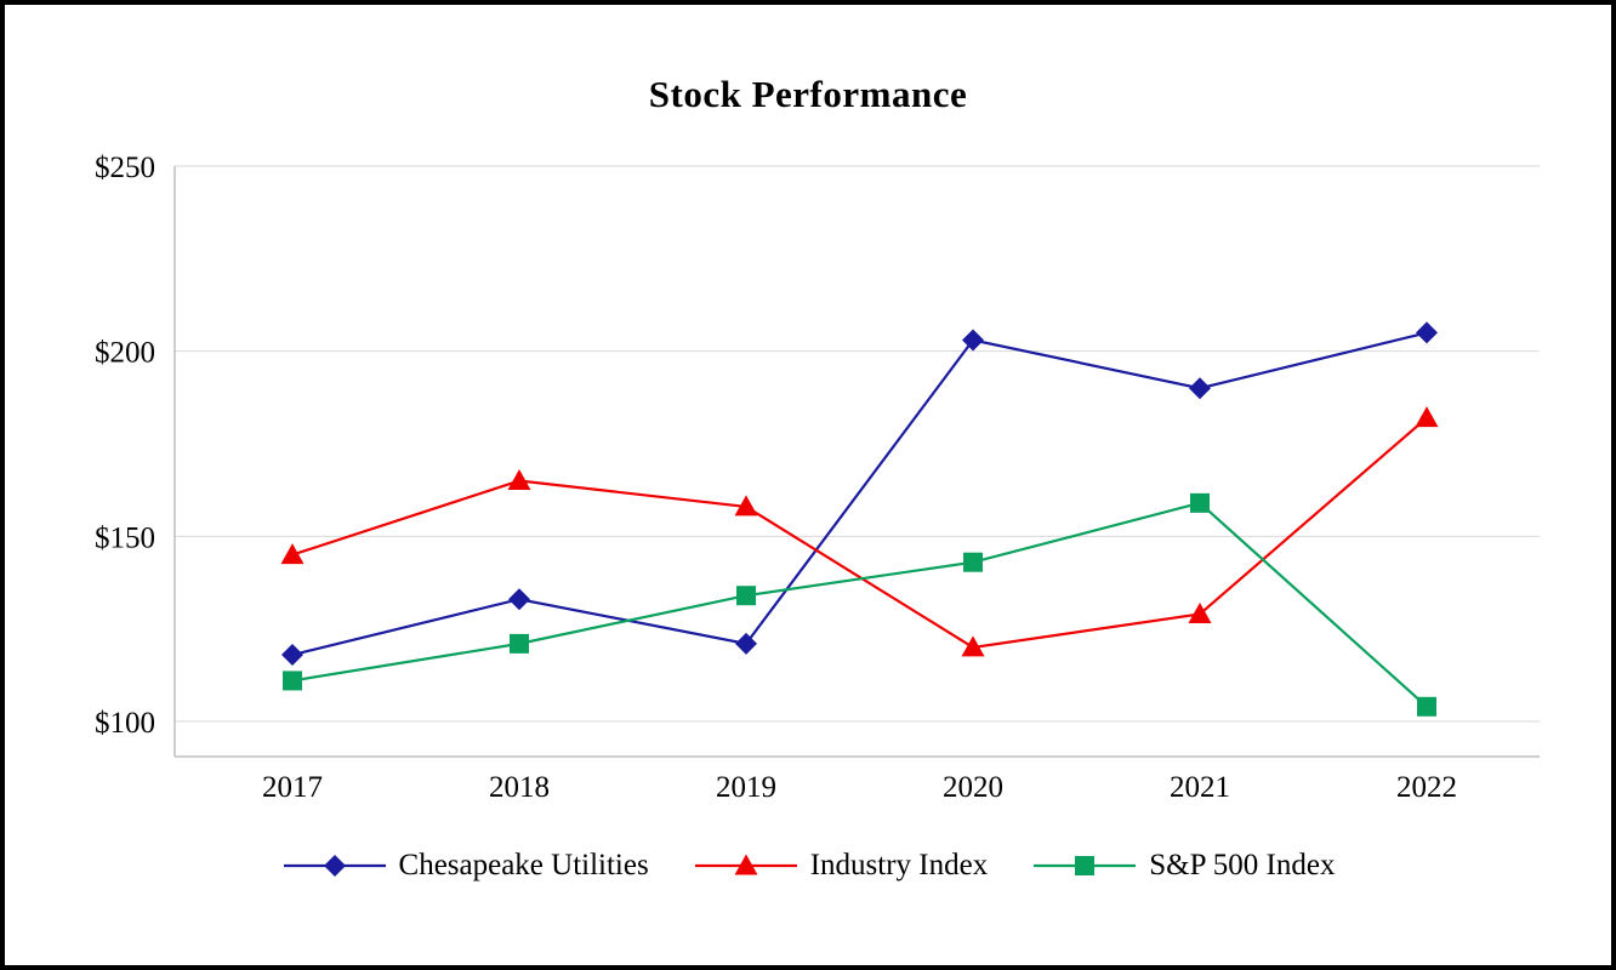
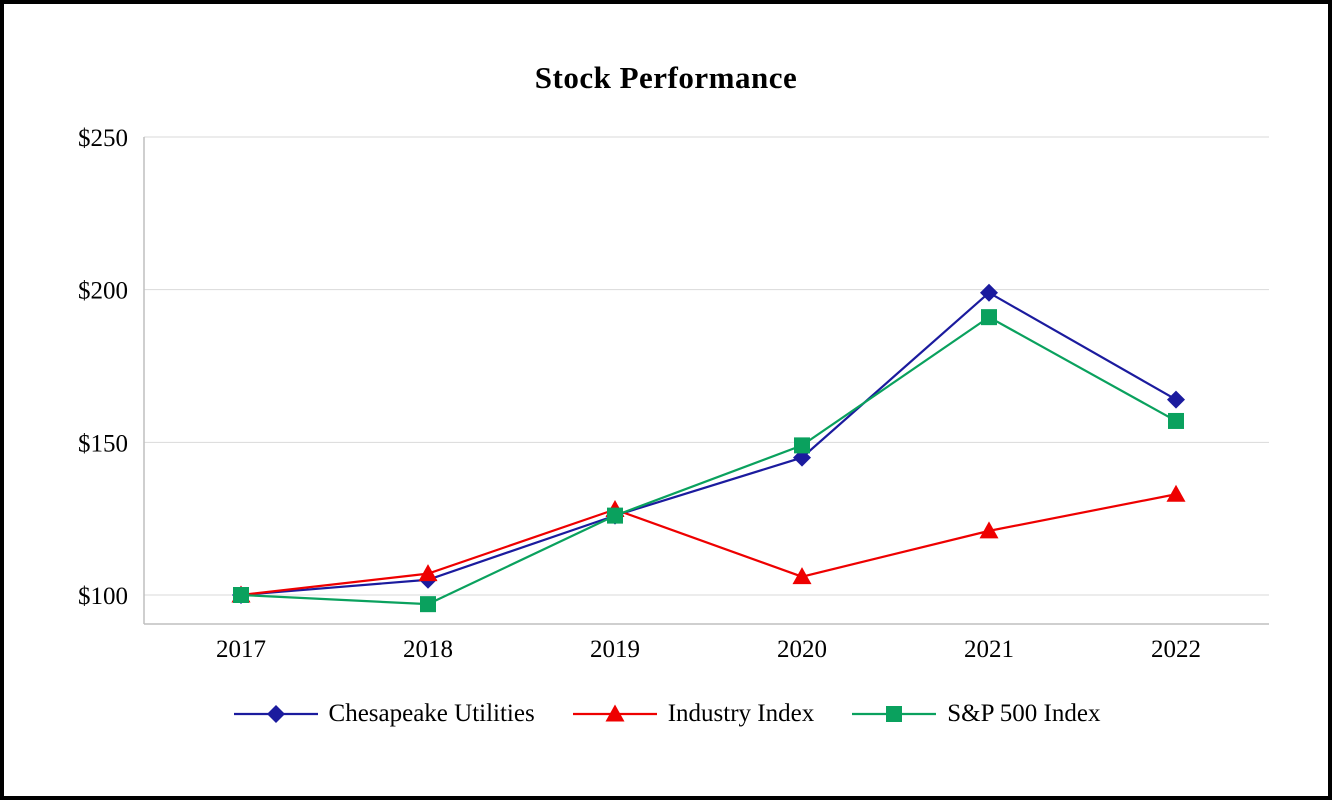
Chesapeake Utilities/2017: $118 -> $100
Industry Index/2017: $145 -> $100
S&P 500 Index/2017: $111 -> $100
Chesapeake Utilities/2018: $133 -> $105
Industry Index/2018: $165 -> $107
S&P 500 Index/2018: $121 -> $97
Chesapeake Utilities/2019: $121 -> $126
Industry Index/2019: $158 -> $128
S&P 500 Index/2019: $134 -> $126
Chesapeake Utilities/2020: $203 -> $145
Industry Index/2020: $120 -> $106
S&P 500 Index/2020: $143 -> $149
Chesapeake Utilities/2021: $190 -> $199
Industry Index/2021: $129 -> $121
S&P 500 Index/2021: $159 -> $191
Chesapeake Utilities/2022: $205 -> $164
Industry Index/2022: $182 -> $133
S&P 500 Index/2022: $104 -> $157
